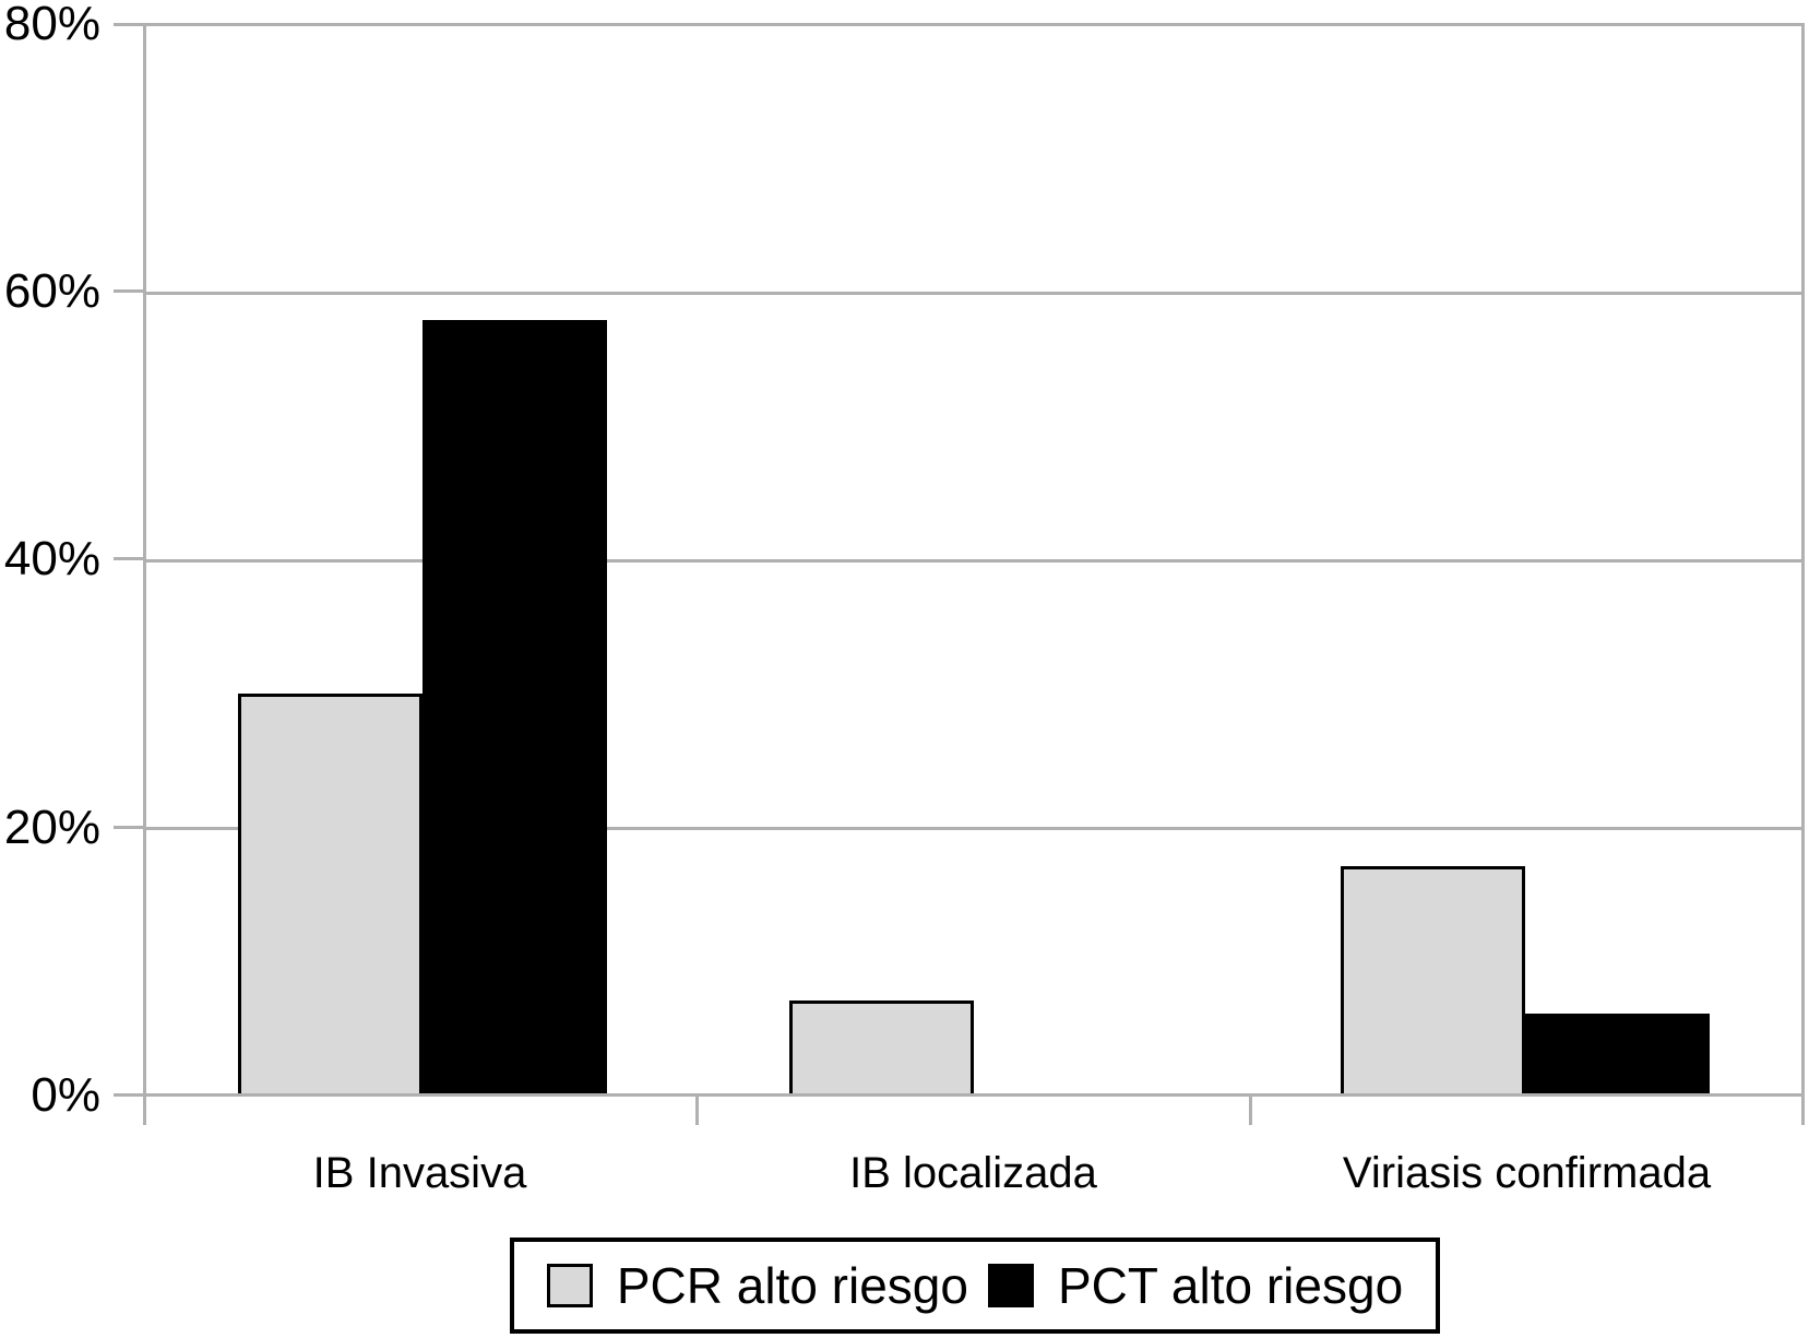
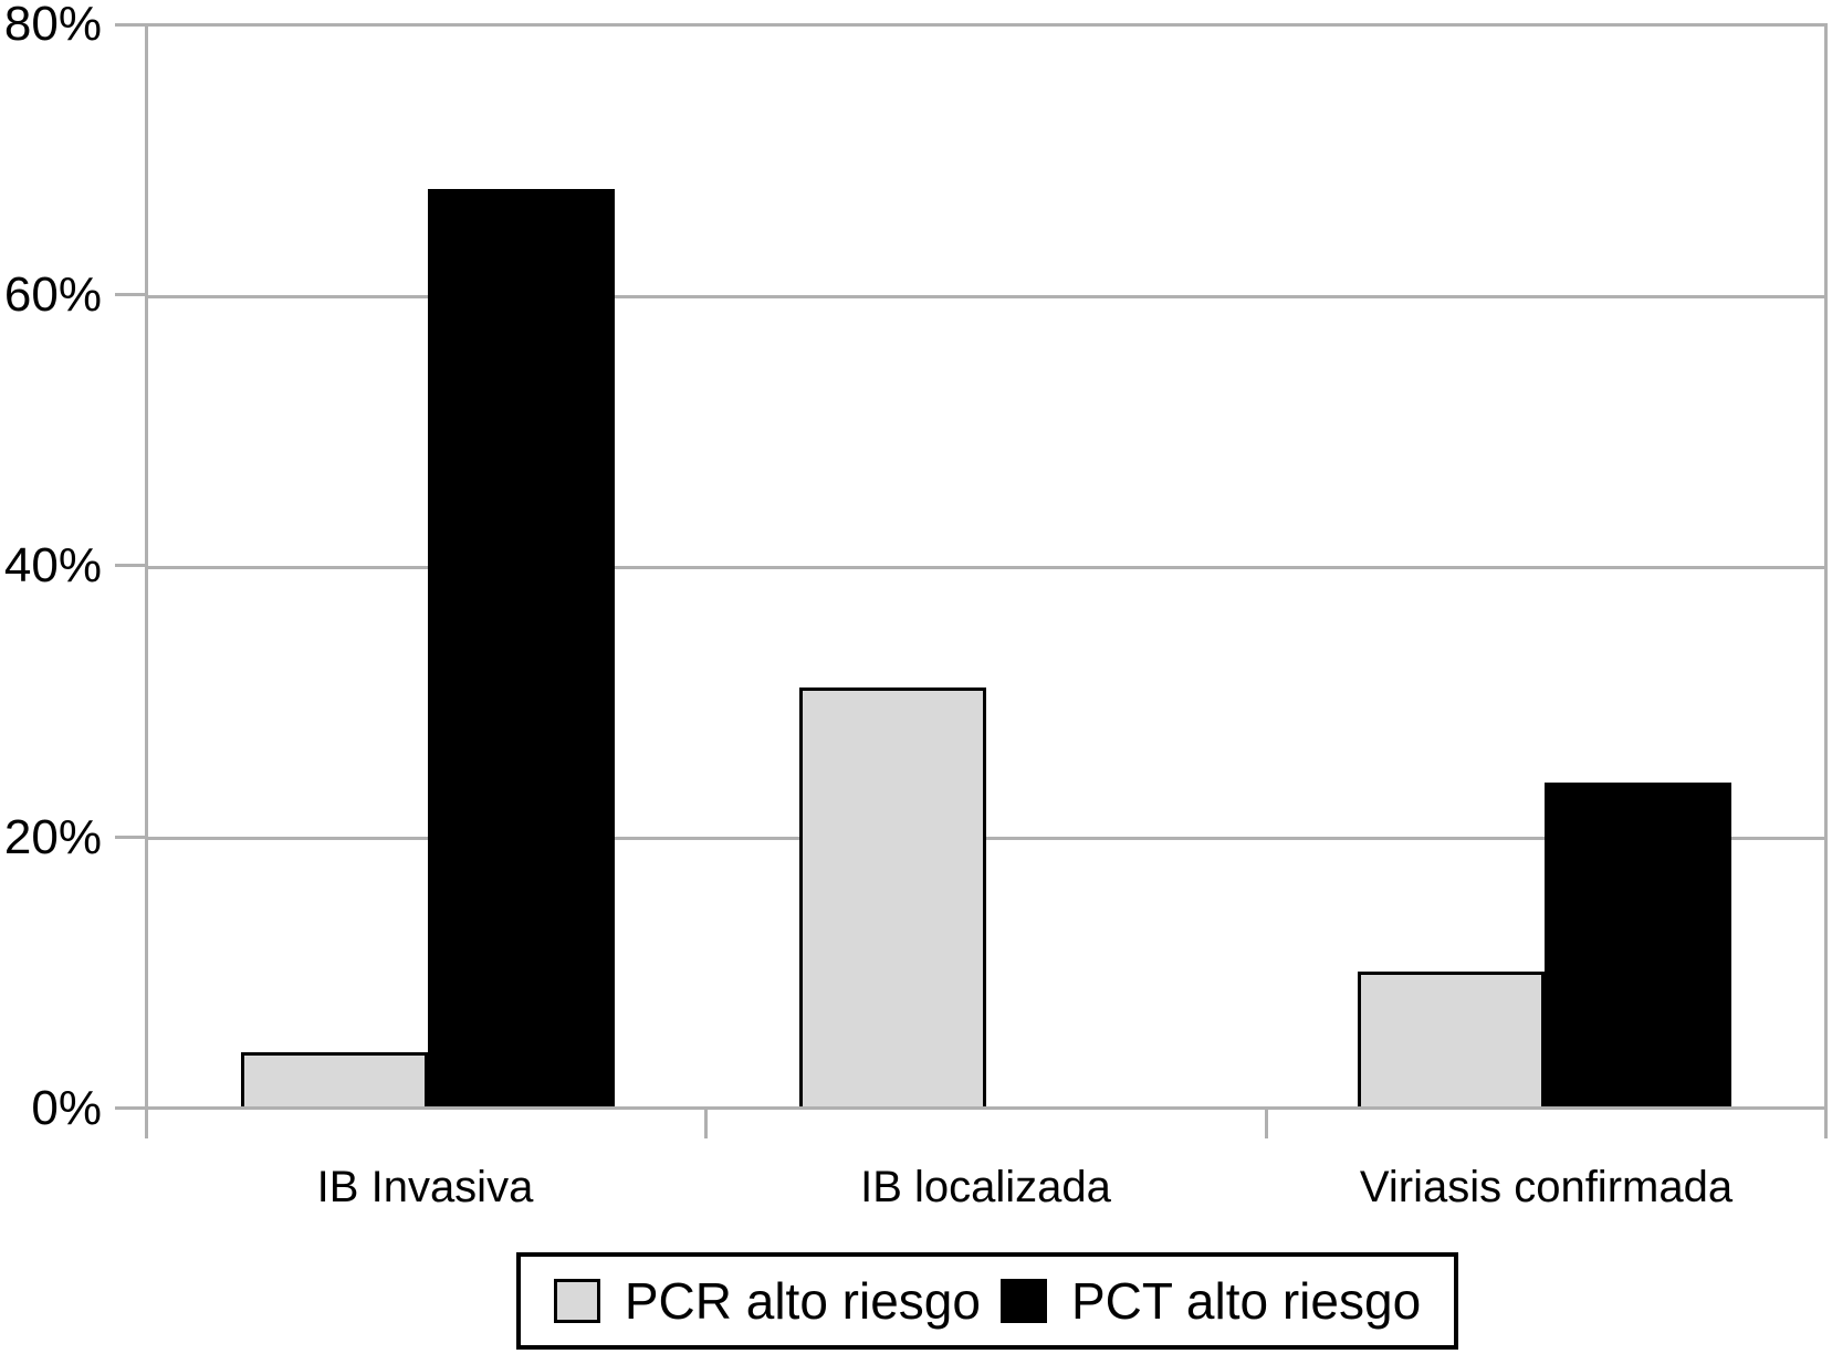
PCR alto riesgo/IB Invasiva: 30% -> 4%
PCT alto riesgo/IB Invasiva: 58% -> 68%
PCR alto riesgo/IB localizada: 7% -> 31%
PCR alto riesgo/Viriasis confirmada: 17% -> 10%
PCT alto riesgo/Viriasis confirmada: 6% -> 24%
